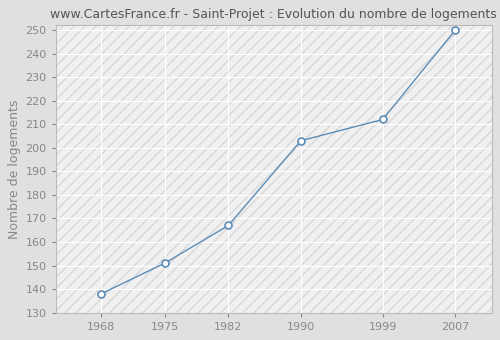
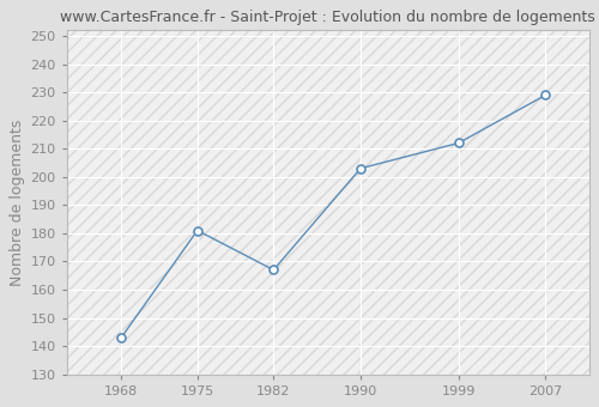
1968: 138 -> 143
1975: 151 -> 181
2007: 250 -> 229
